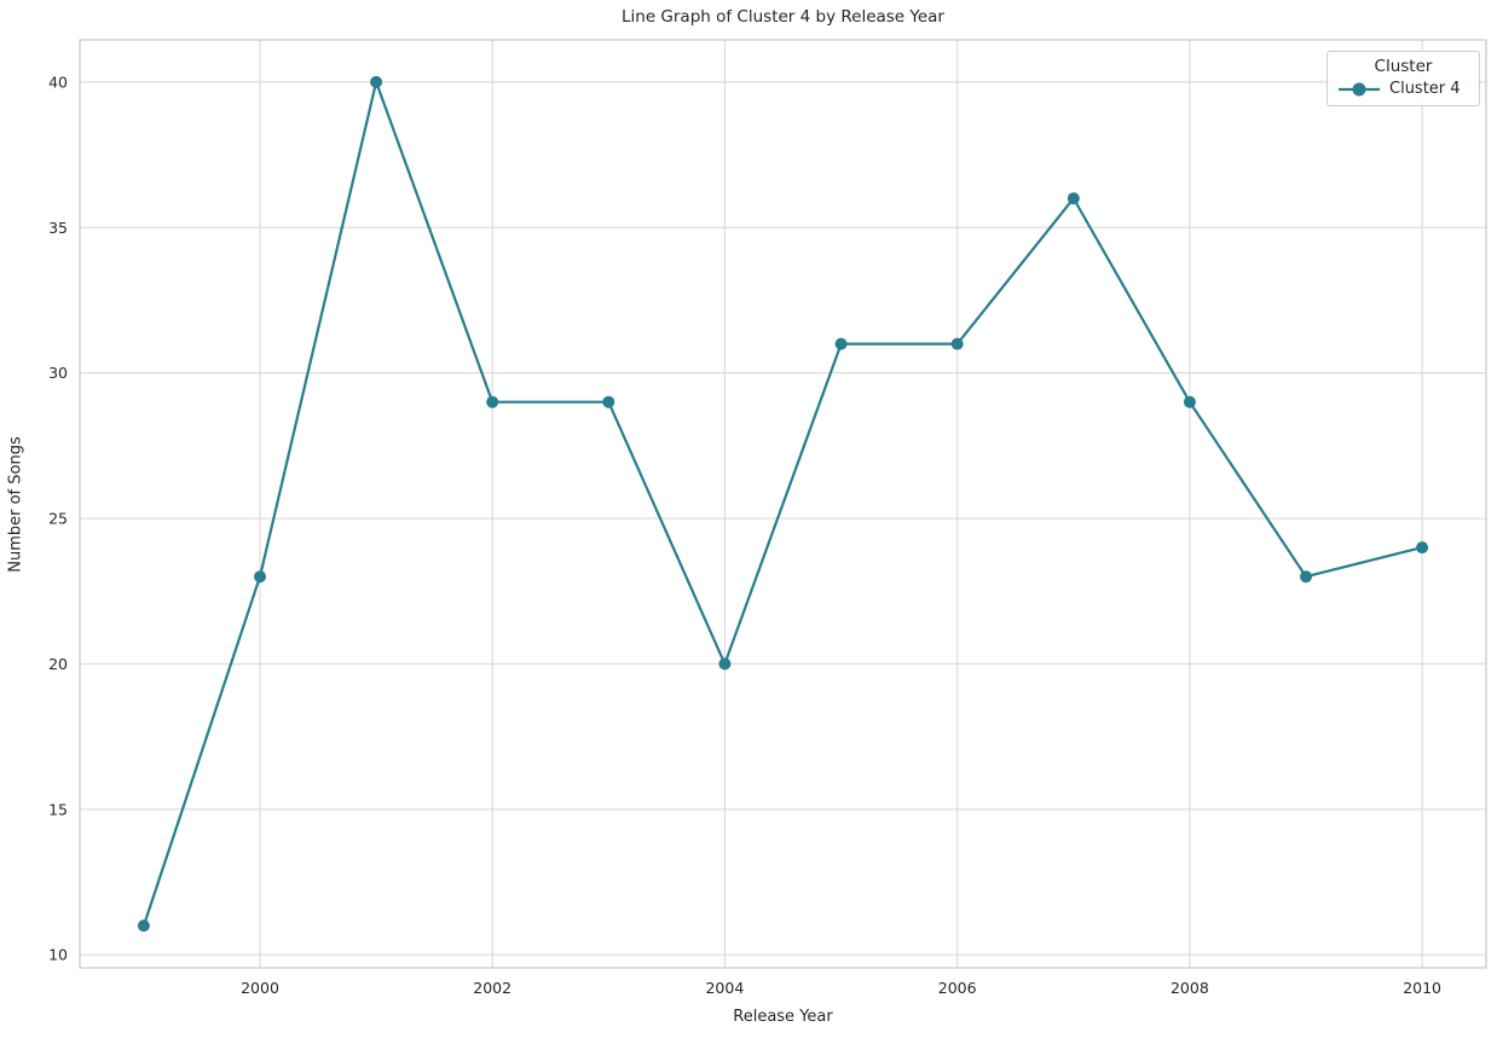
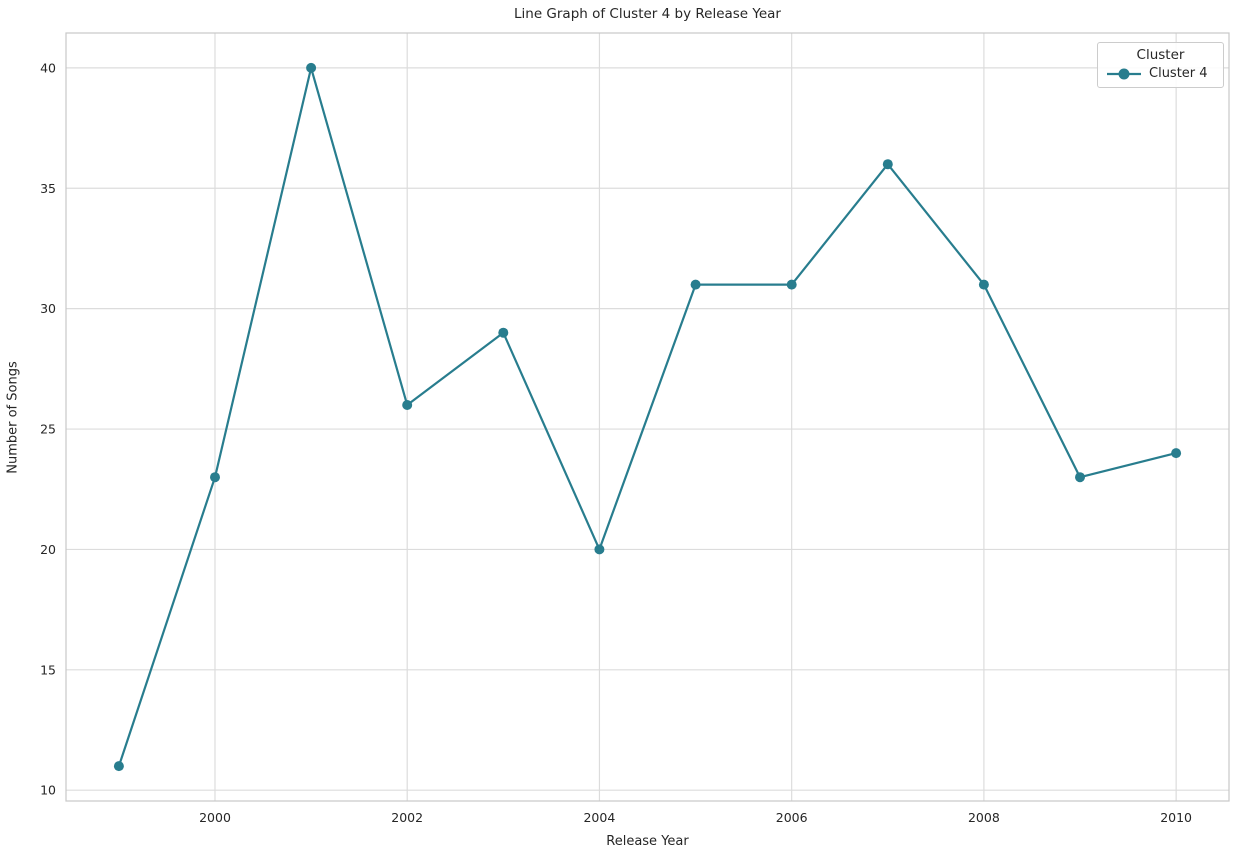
2002: 29 -> 26
2008: 29 -> 31
